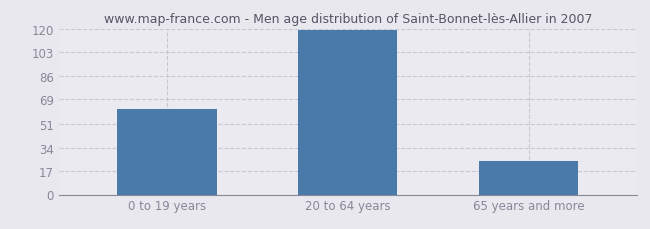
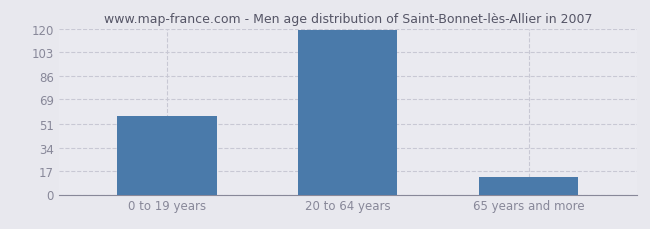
0 to 19 years: 62 -> 57
65 years and more: 24 -> 13
